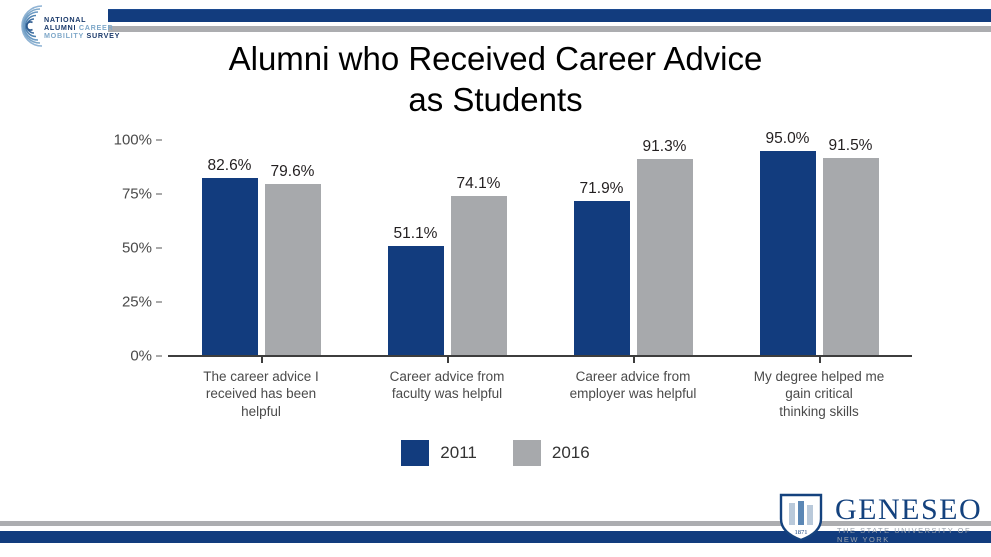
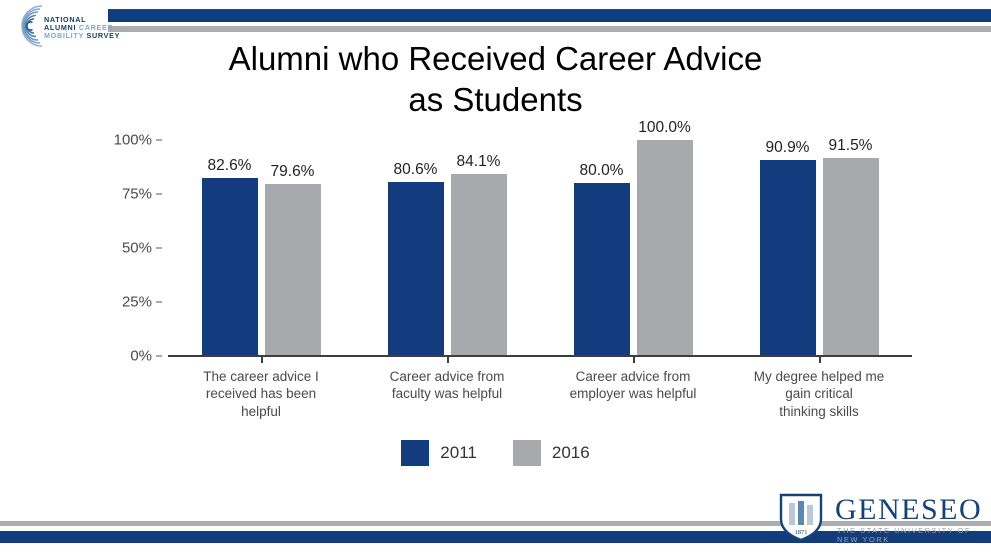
2011/Career advice from faculty was helpful: 51.1% -> 80.6%
2016/Career advice from faculty was helpful: 74.1% -> 84.1%
2011/Career advice from employer was helpful: 71.9% -> 80.0%
2016/Career advice from employer was helpful: 91.3% -> 100.0%
2011/My degree helped me gain critical thinking skills: 95.0% -> 90.9%
